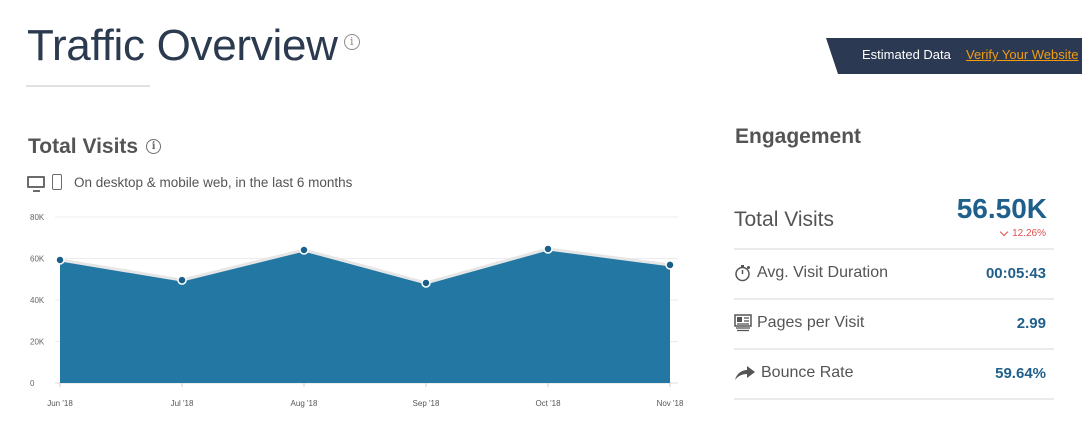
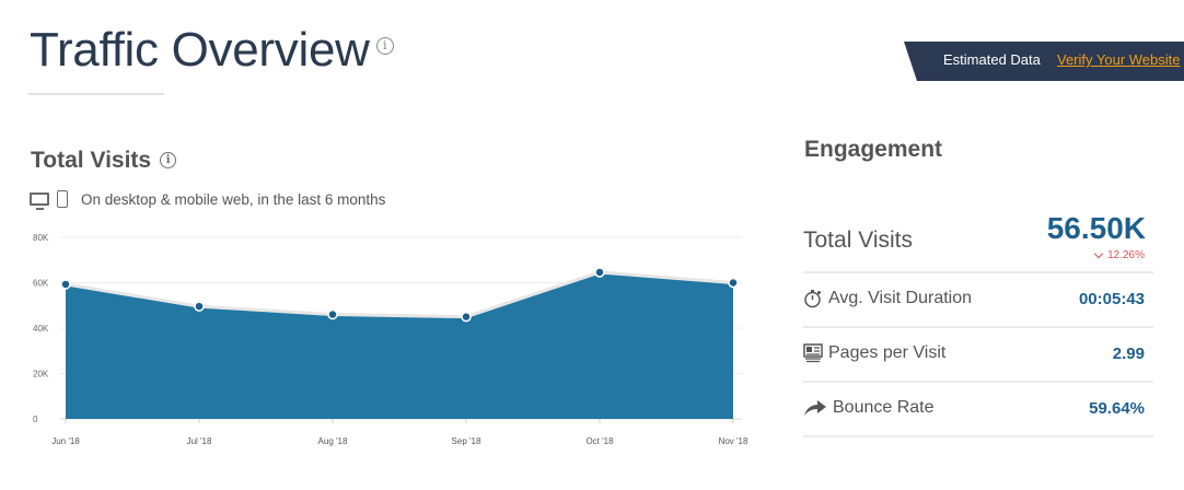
Aug '18: 64K -> 46K
Sep '18: 48K -> 45K
Nov '18: 57K -> 60K
